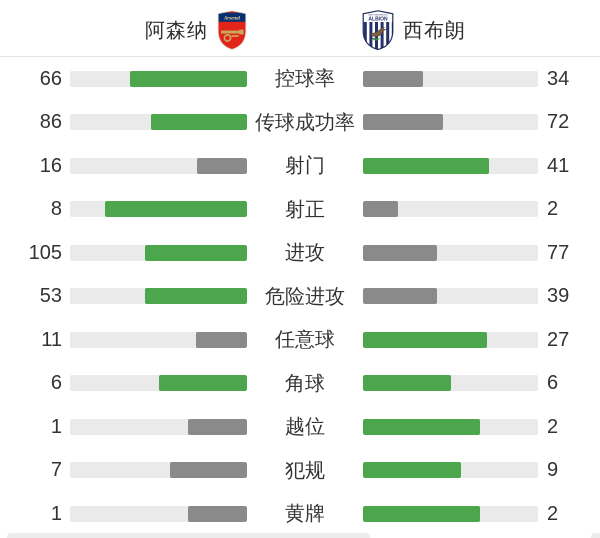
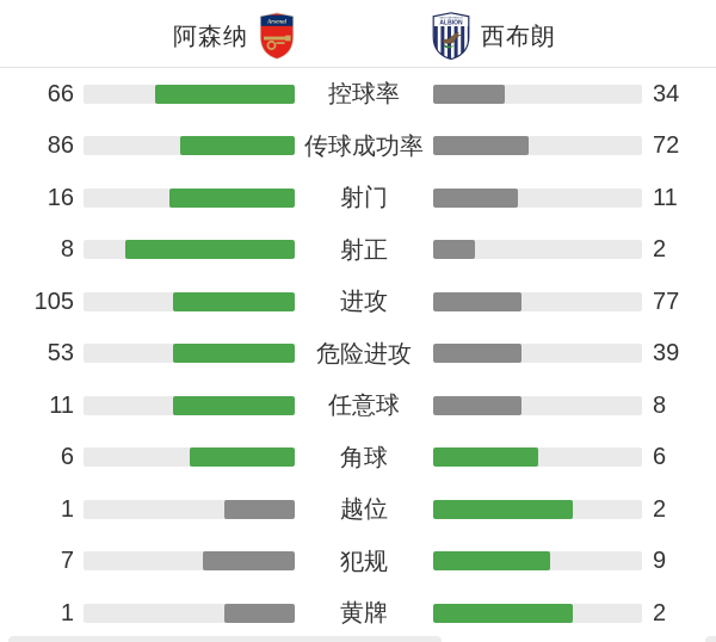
西布朗/射门: 41 -> 11
西布朗/任意球: 27 -> 8
